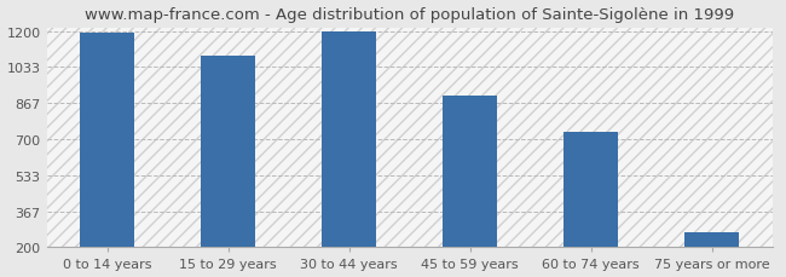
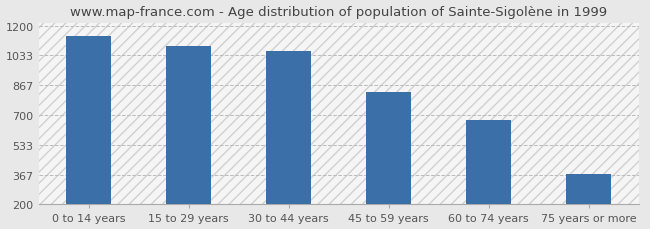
0 to 14 years: 1190 -> 1140
30 to 44 years: 1200 -> 1060
45 to 59 years: 900 -> 830
60 to 74 years: 740 -> 670
75 years or more: 270 -> 370
